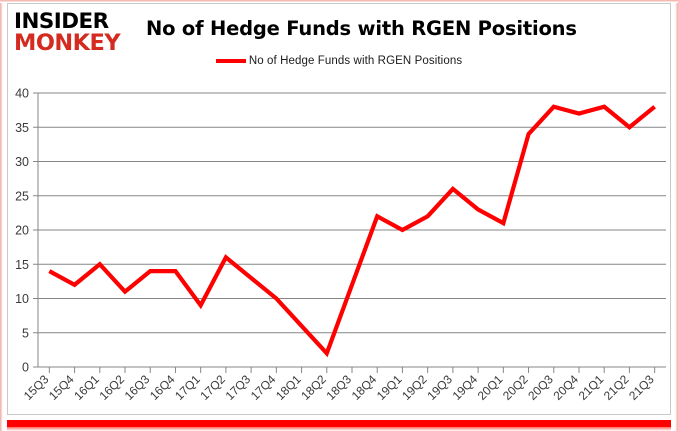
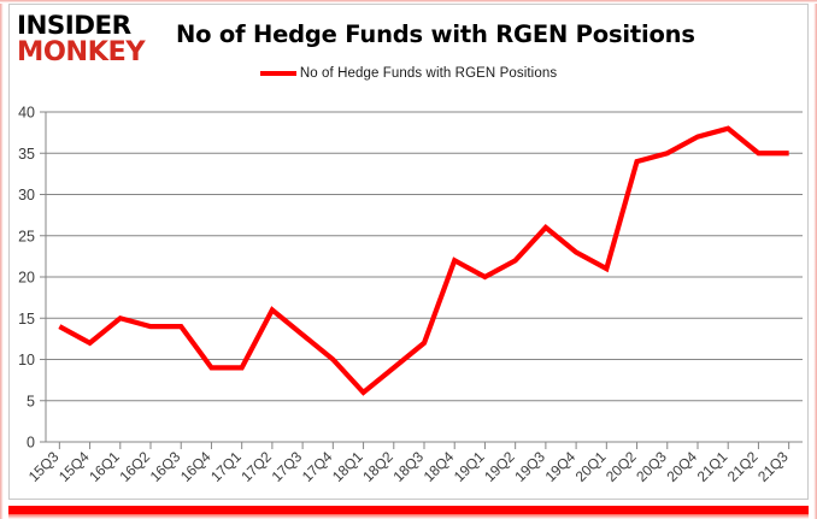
16Q2: 11 -> 14
16Q4: 14 -> 9
18Q2: 2 -> 9
20Q3: 38 -> 35
21Q3: 38 -> 35
